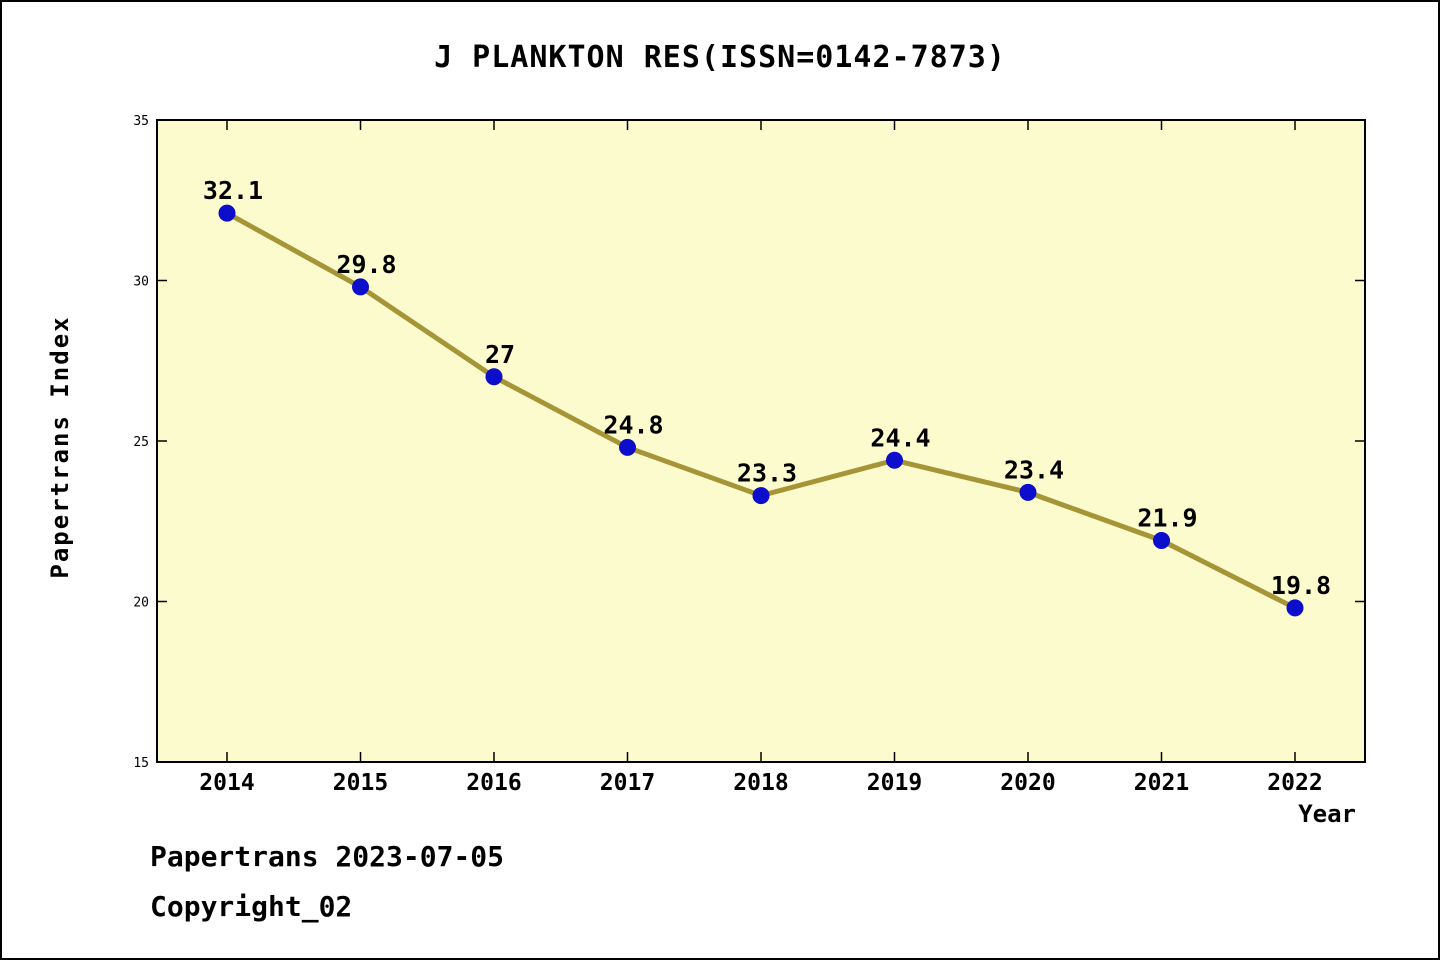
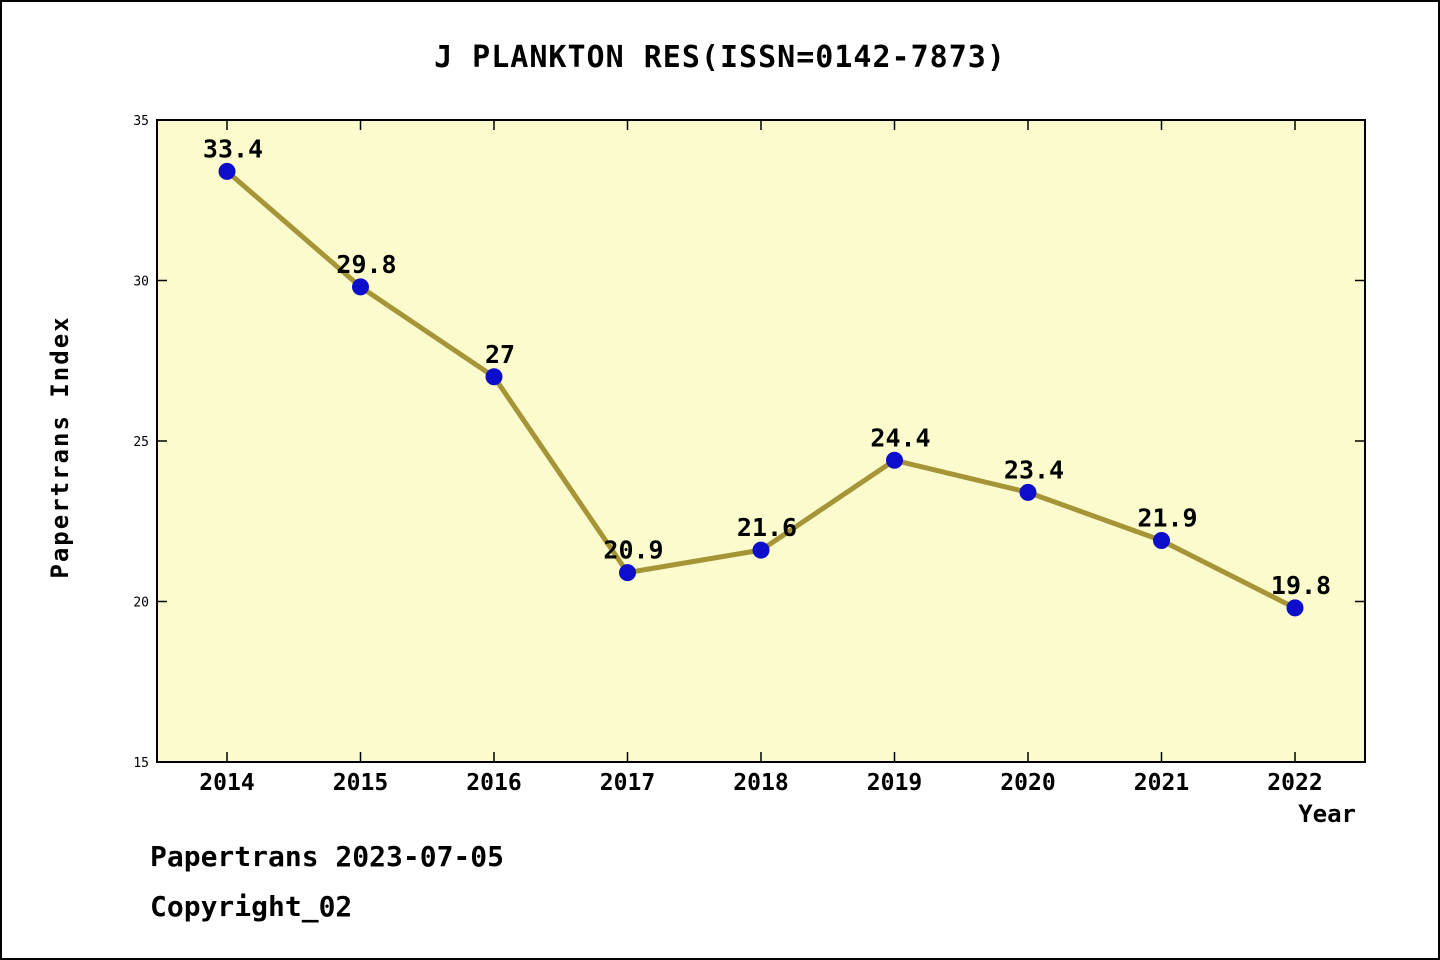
2014: 32.1 -> 33.4
2017: 24.8 -> 20.9
2018: 23.3 -> 21.6
